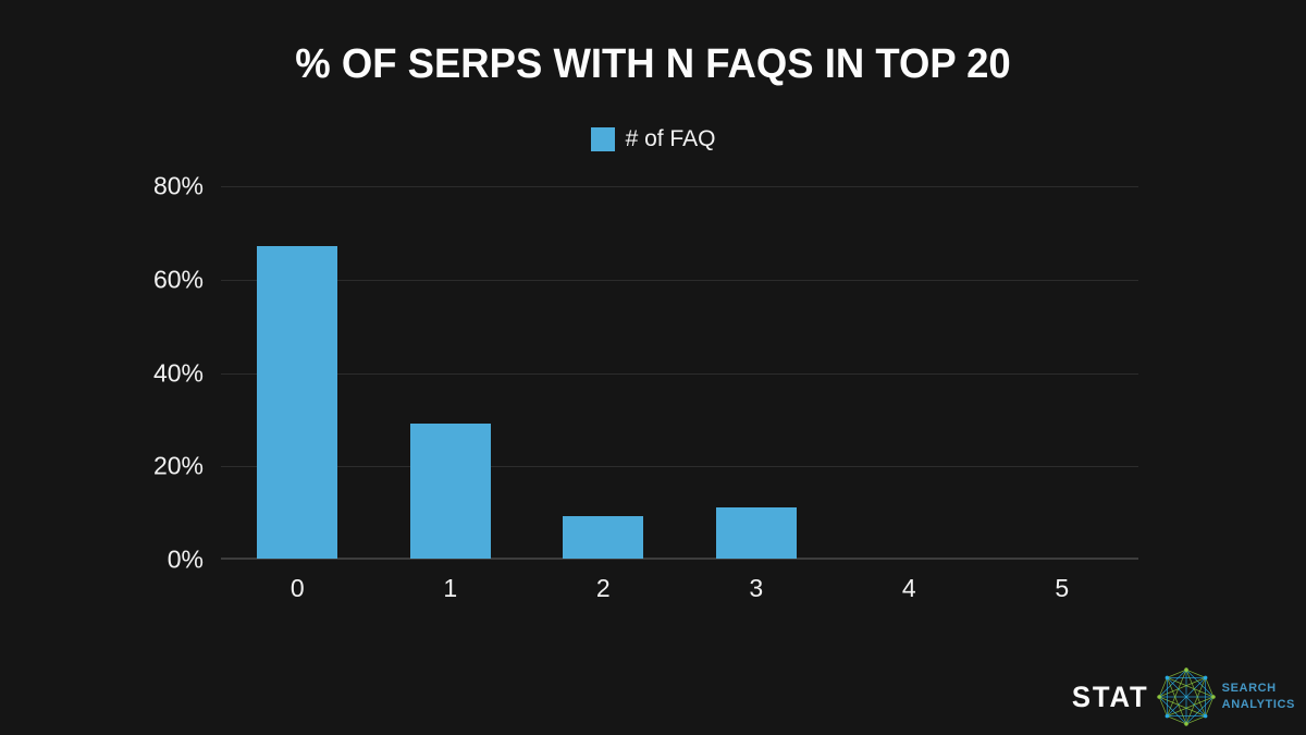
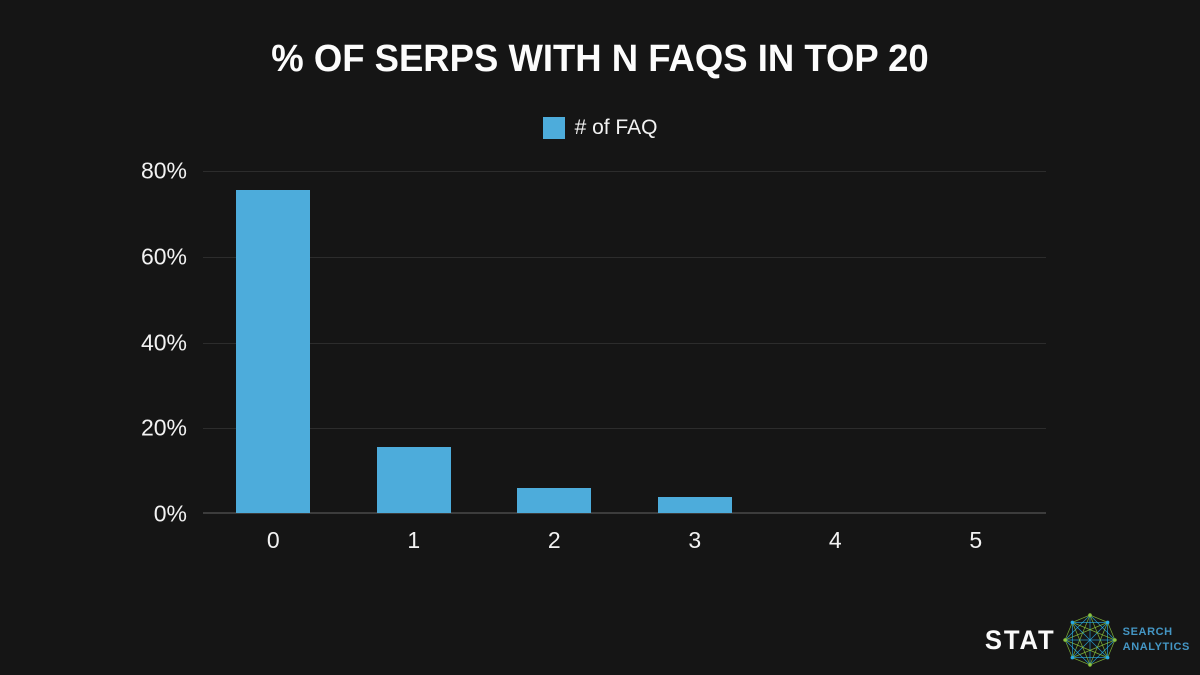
0: 67% -> 75%
1: 29% -> 15%
2: 9% -> 6%
3: 11% -> 4%
